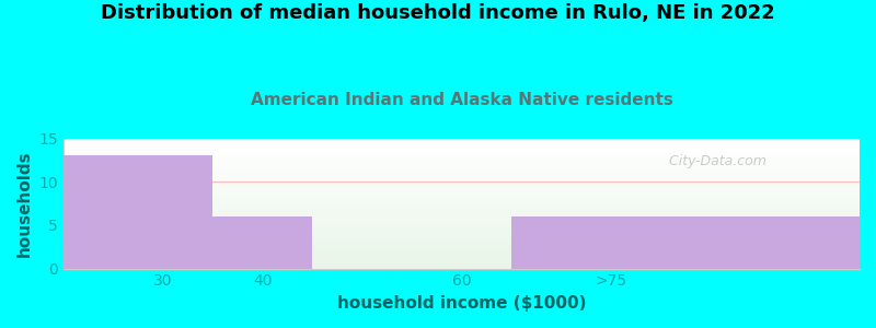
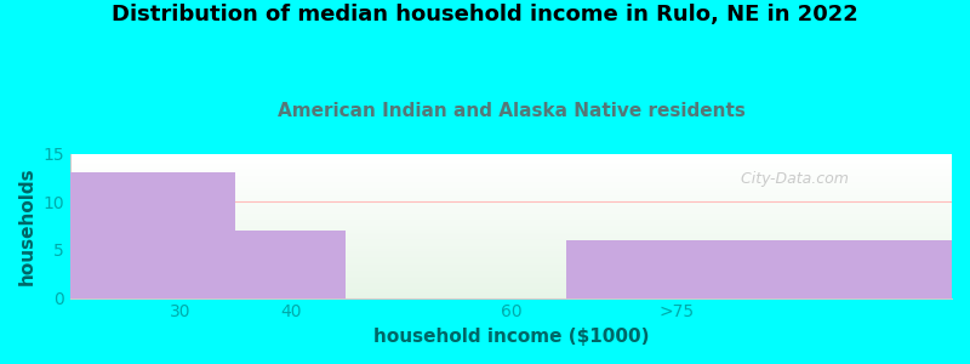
40: 6 -> 7
